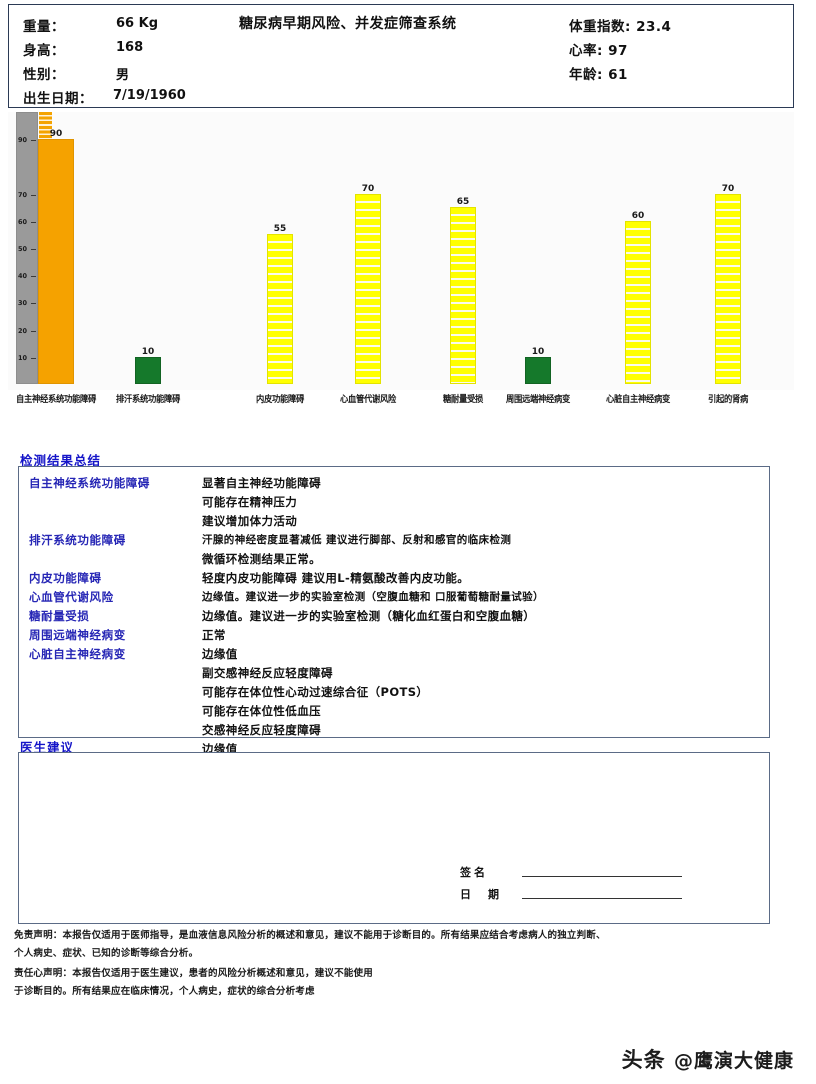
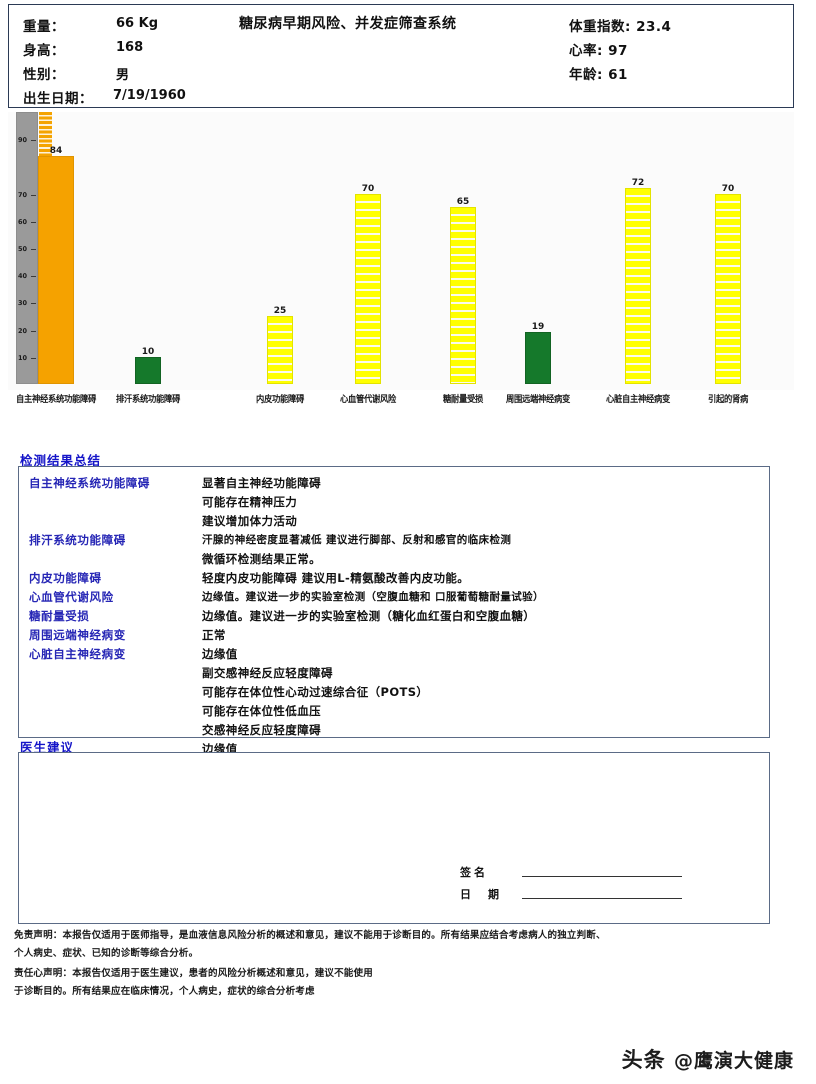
自主神经系统功能障碍: 90 -> 84
内皮功能障碍: 55 -> 25
周围远端神经病变: 10 -> 19
心脏自主神经病变: 60 -> 72
